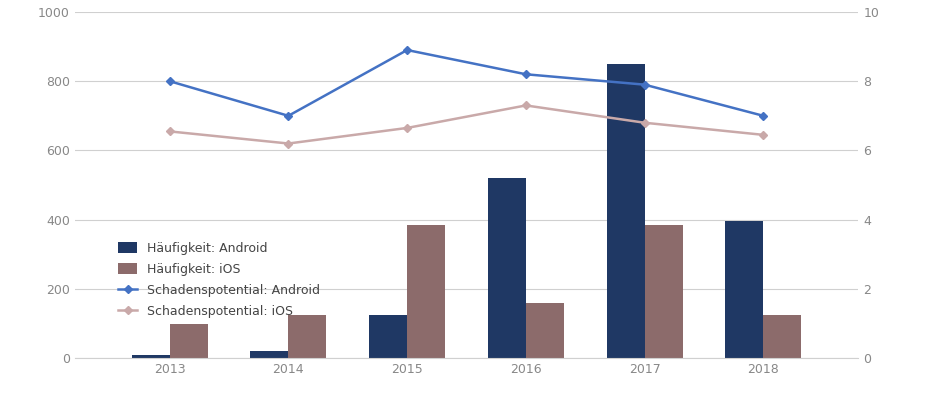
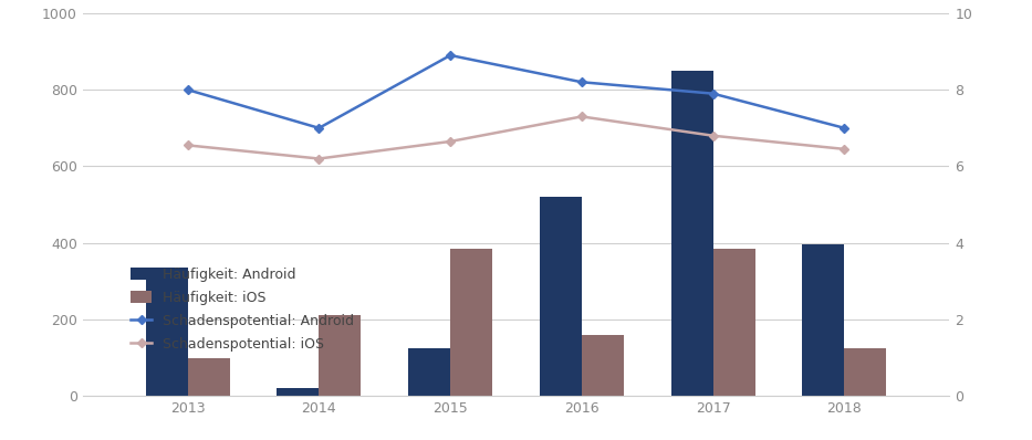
Häufigkeit: Android/2013: 10 -> 335
Häufigkeit: iOS/2014: 125 -> 210
